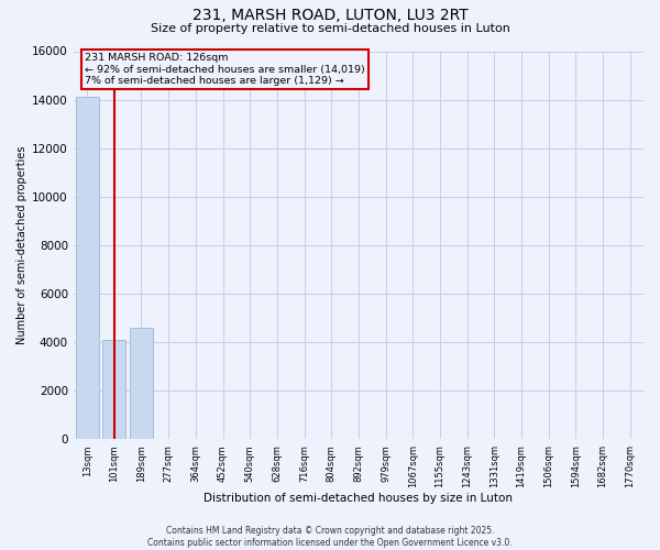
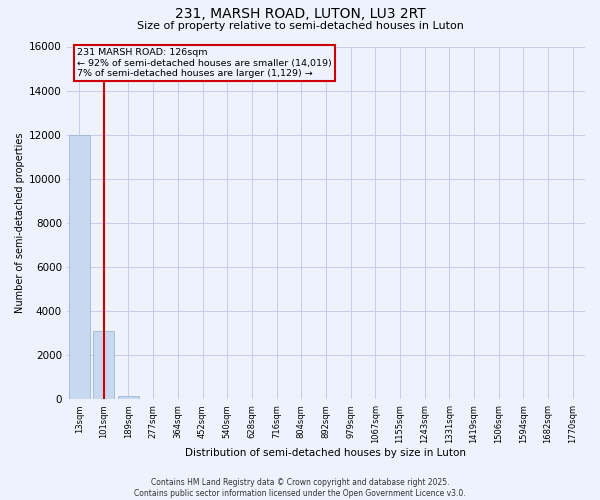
13sqm: 14100 -> 12000
101sqm: 4100 -> 3100
189sqm: 4600 -> 150
